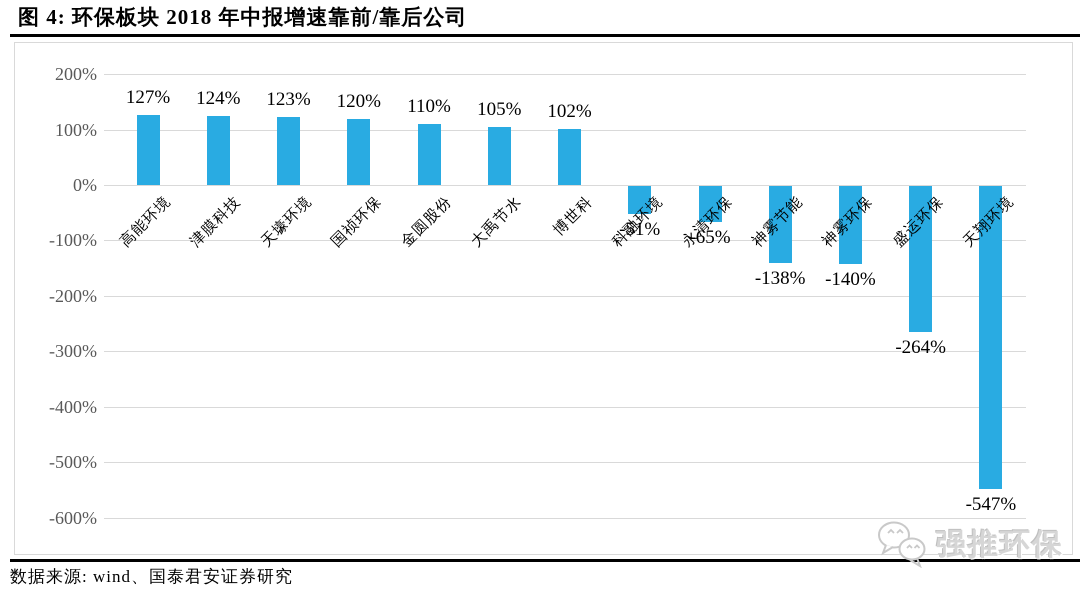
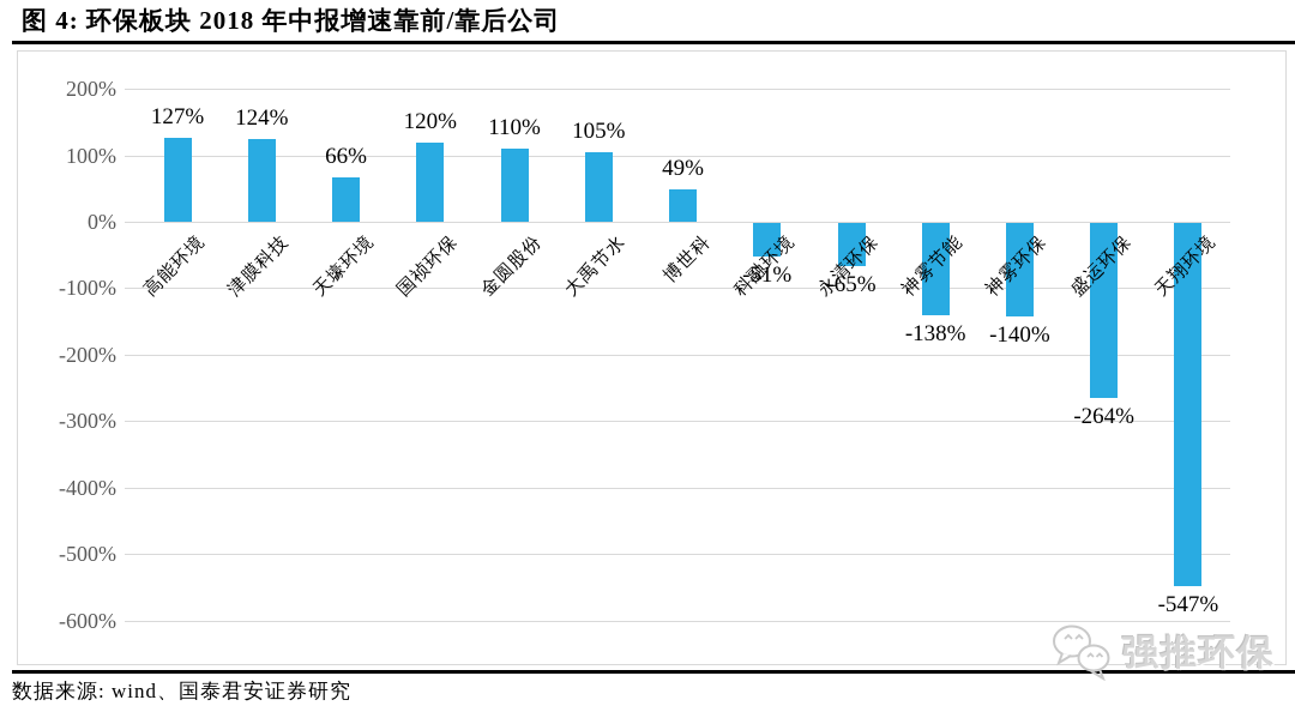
天壕环境: 123% -> 66%
博世科: 102% -> 49%
